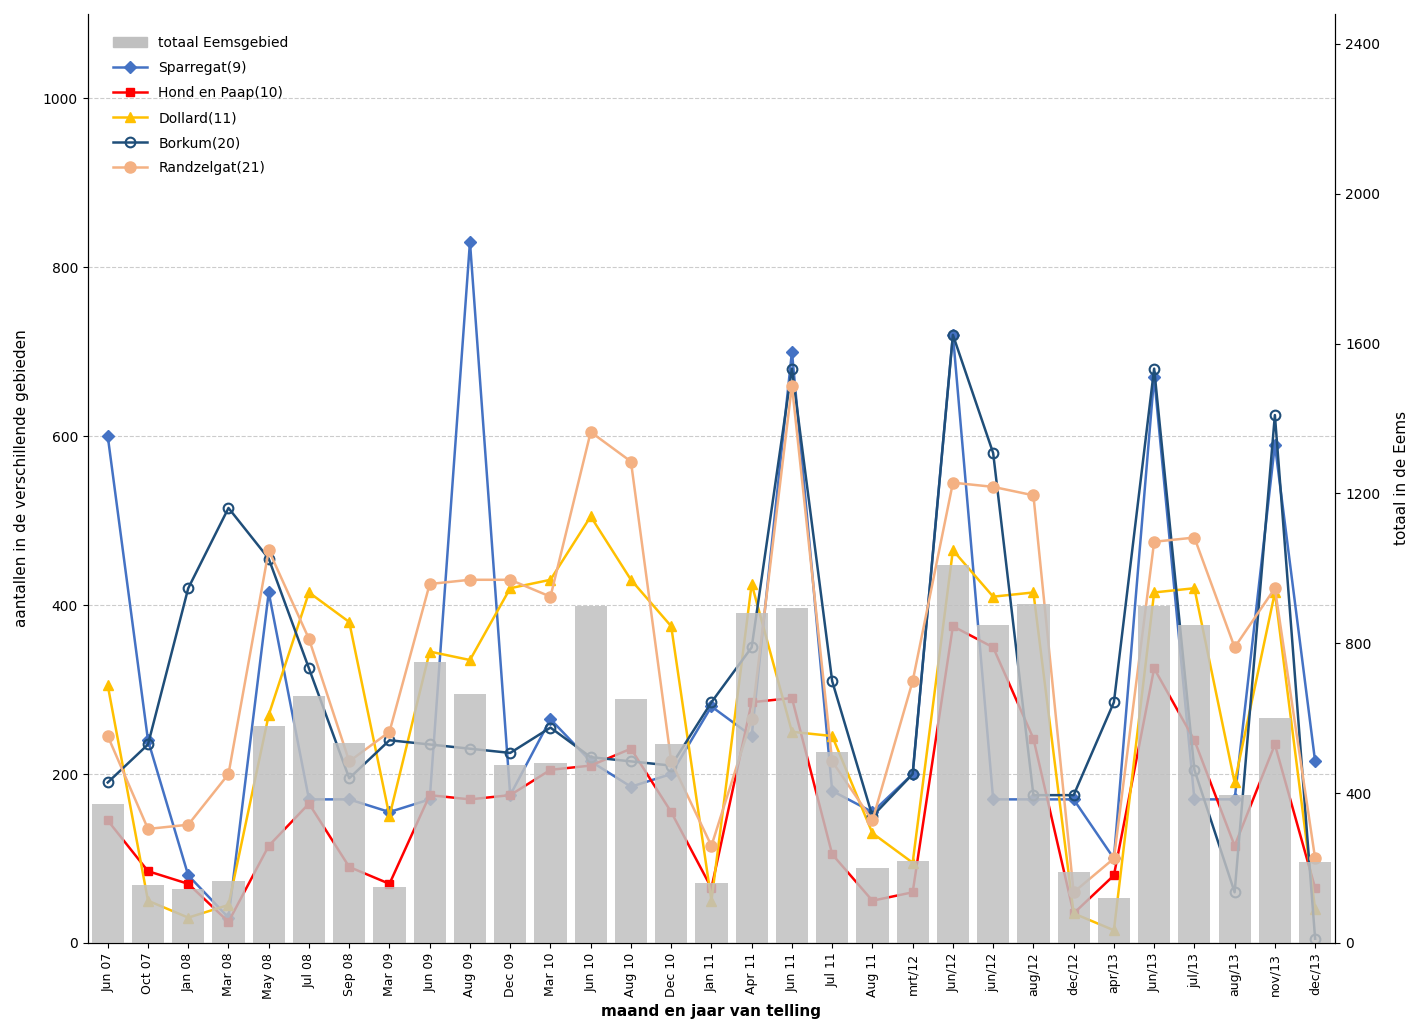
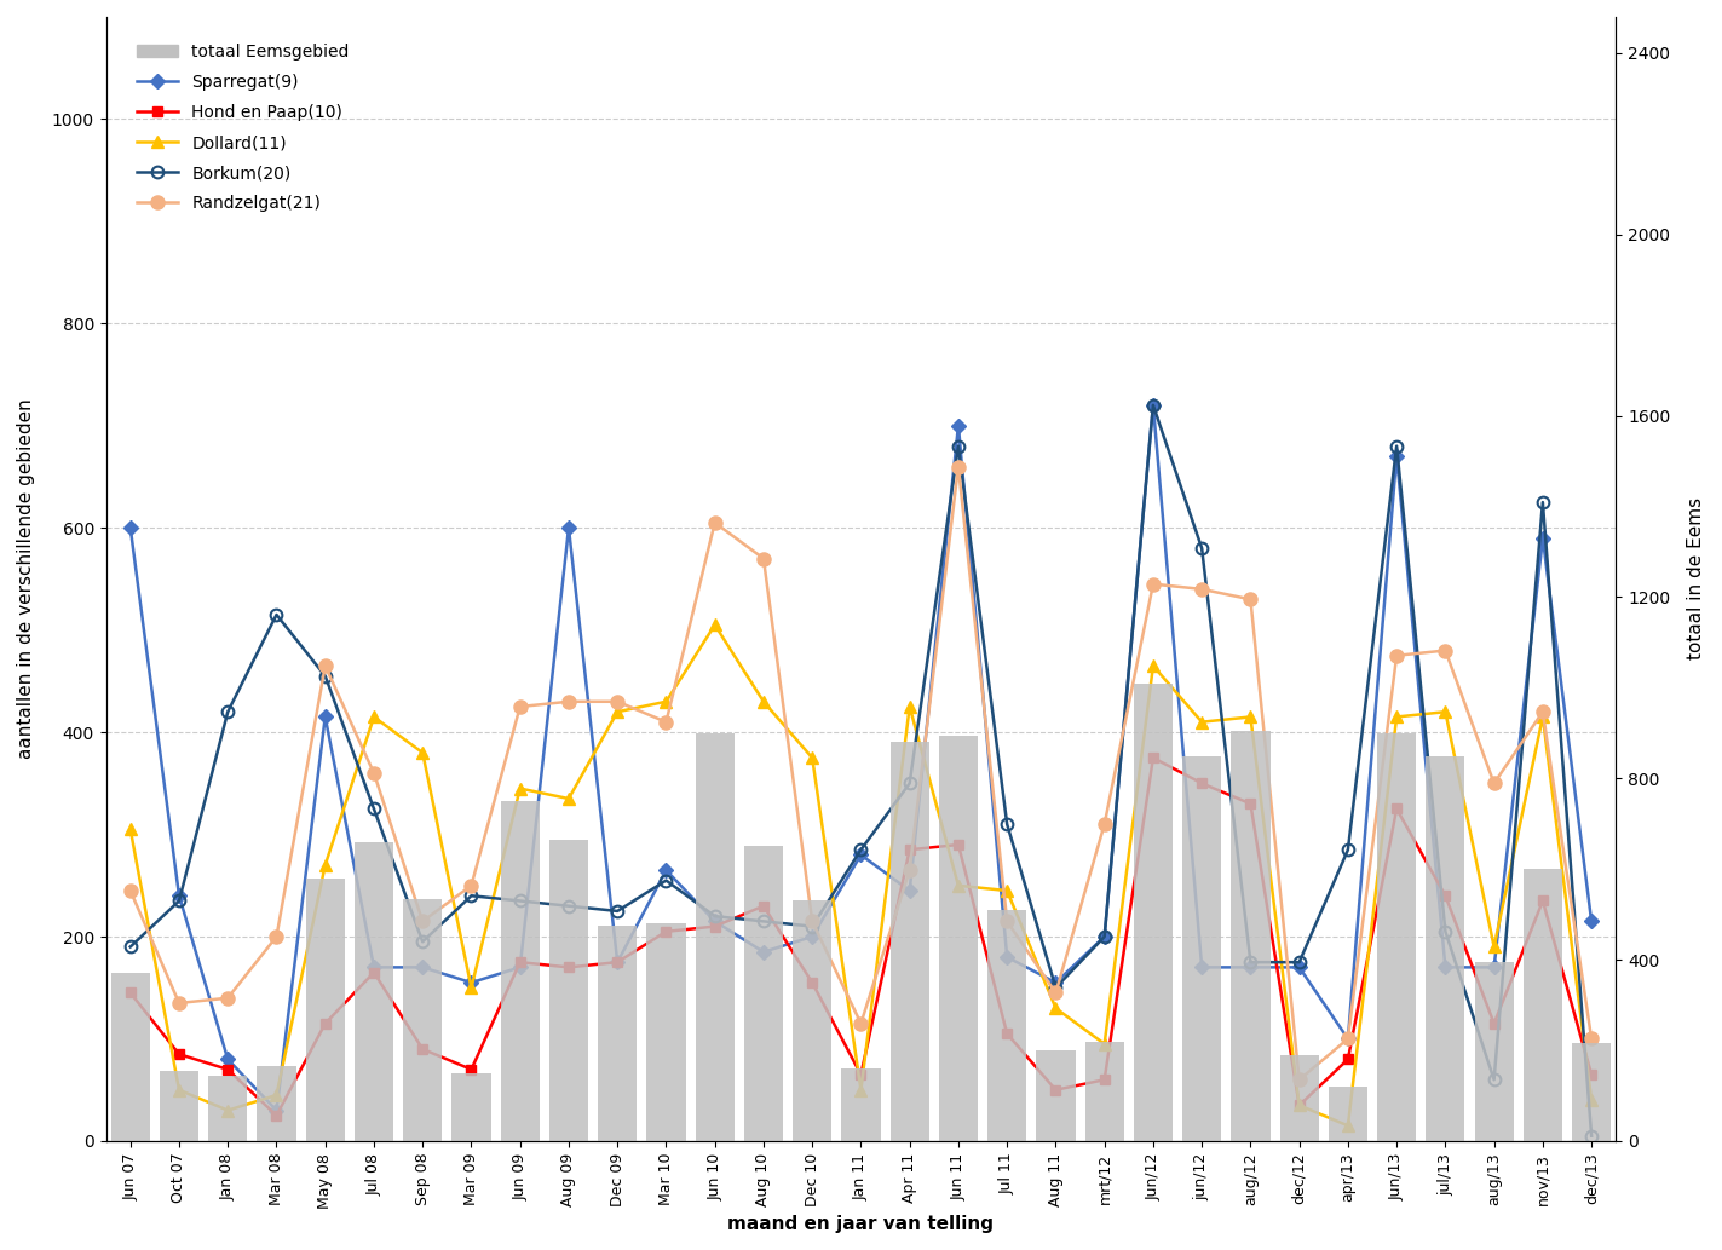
Sparregat(9)/Aug 09: 830 -> 600
Hond en Paap(10)/aug/12: 242 -> 330
